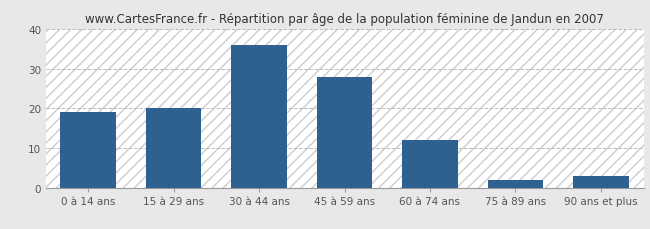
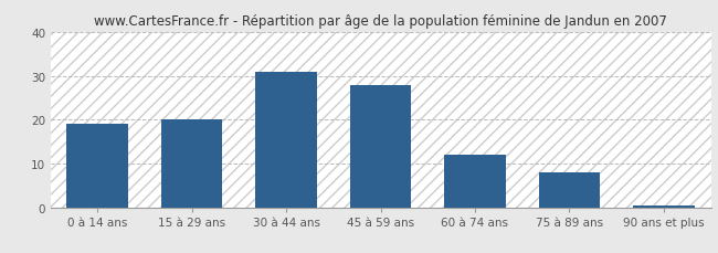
30 à 44 ans: 36.0 -> 31.0
75 à 89 ans: 2.0 -> 8.0
90 ans et plus: 3.0 -> 0.4
